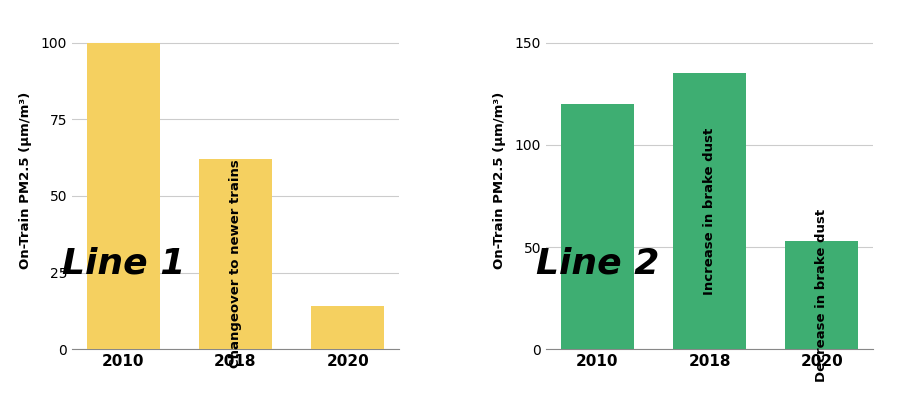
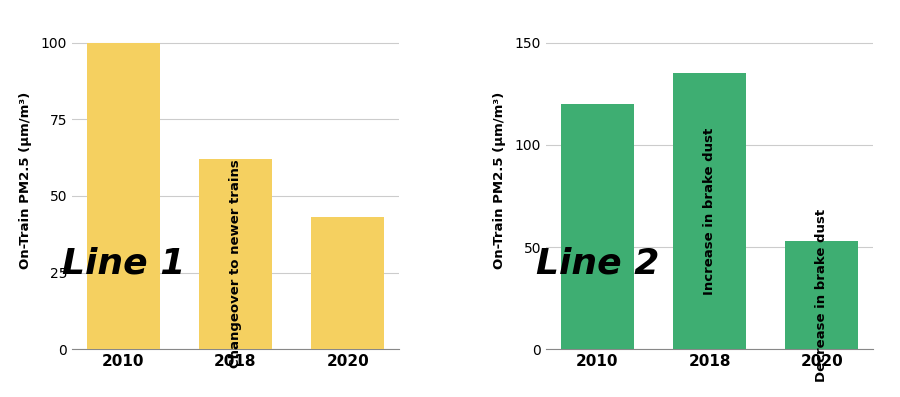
2020: 14 -> 43
